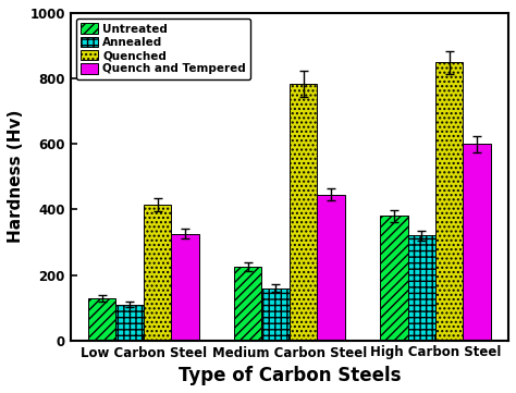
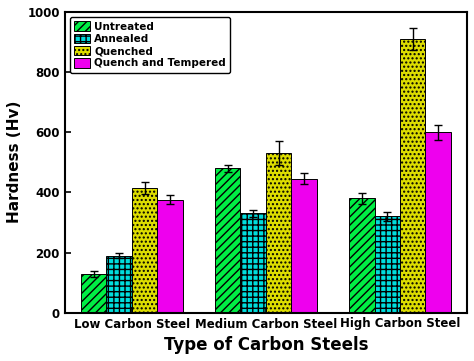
Annealed/Low Carbon Steel: 110 -> 190
Quench and Tempered/Low Carbon Steel: 325 -> 375
Untreated/Medium Carbon Steel: 225 -> 480
Annealed/Medium Carbon Steel: 160 -> 330
Quenched/Medium Carbon Steel: 785 -> 530
Quenched/High Carbon Steel: 850 -> 910
